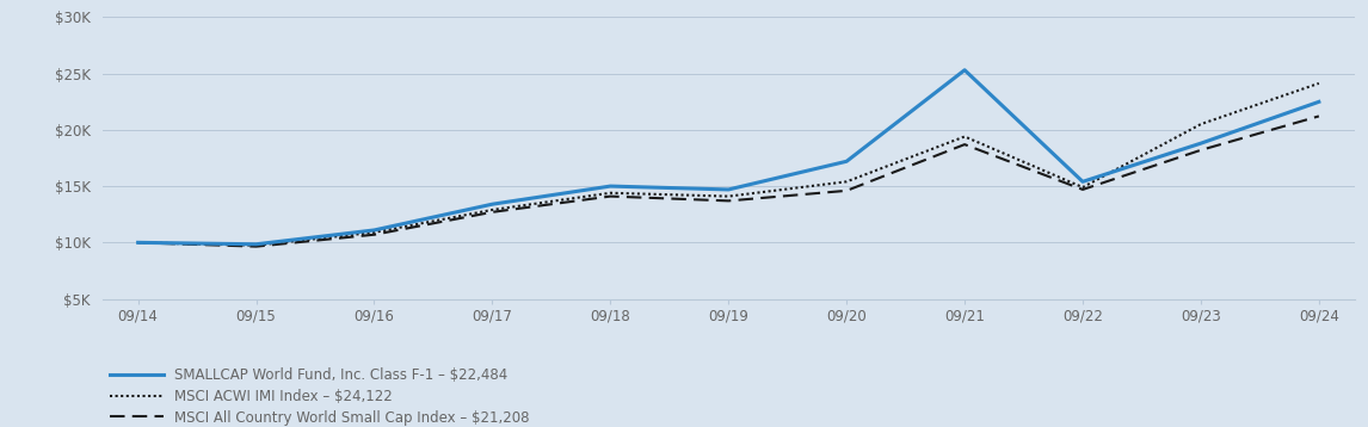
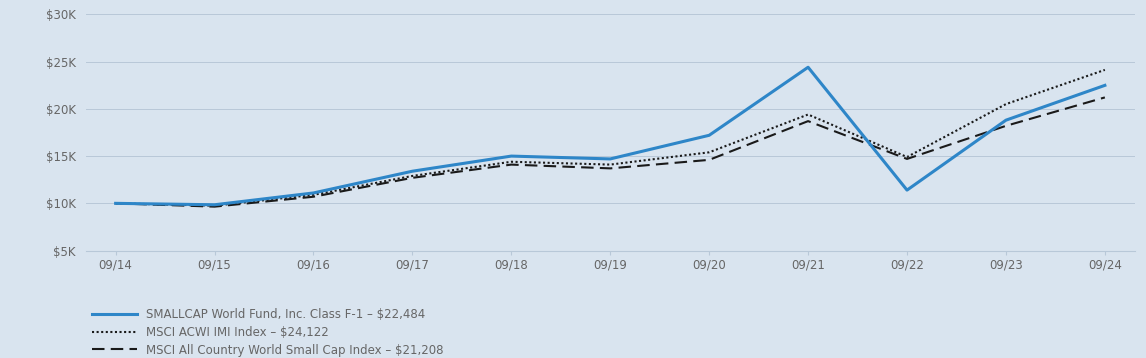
SMALLCAP World Fund, Inc. Class F-1 – $22,484/09/21: $25.3K -> $24.4K
SMALLCAP World Fund, Inc. Class F-1 – $22,484/09/22: $15.4K -> $11.4K
